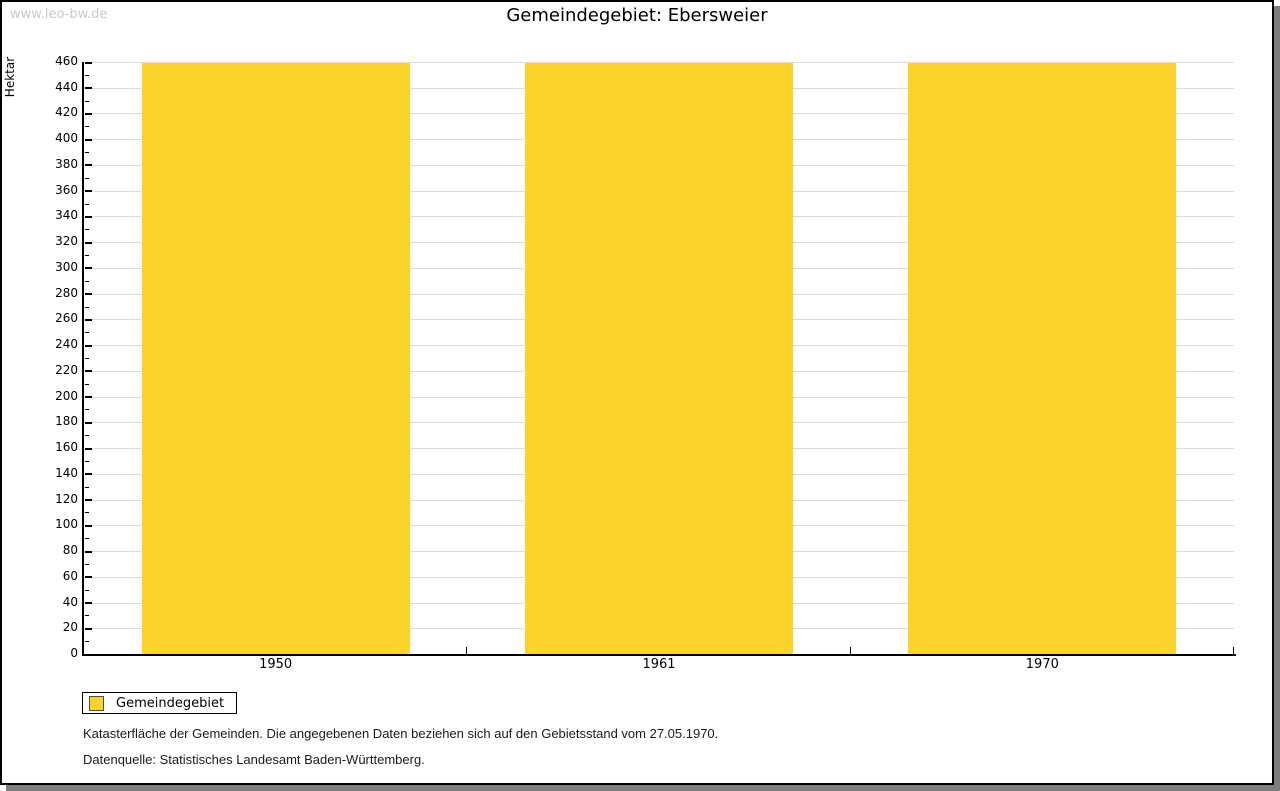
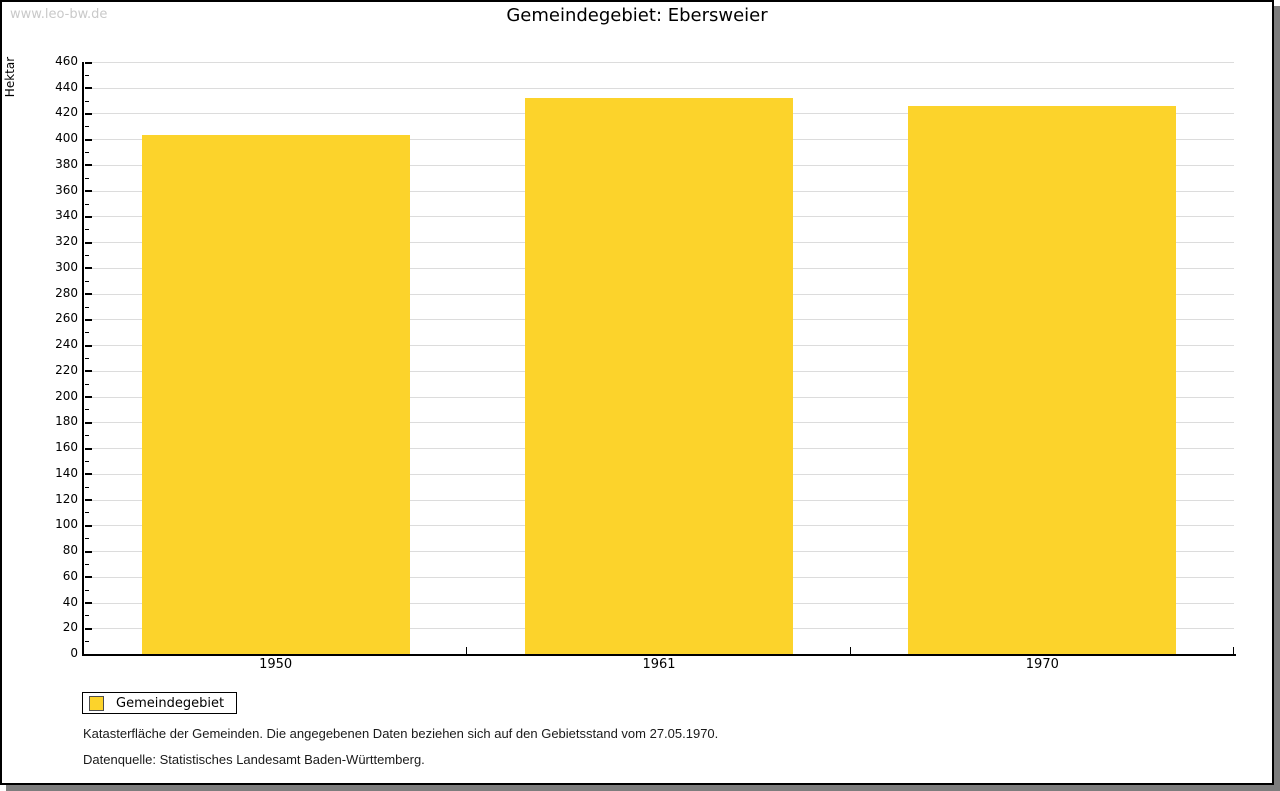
1950: 459 -> 403
1961: 459 -> 432
1970: 459 -> 426
